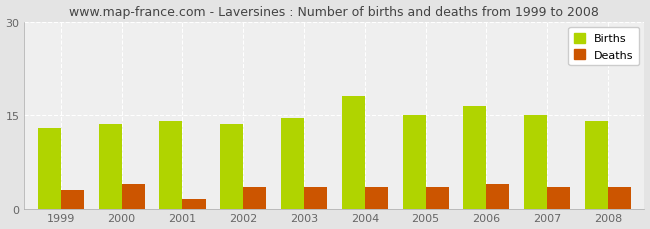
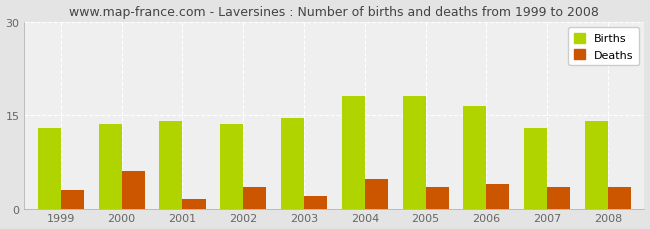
Deaths/2000: 4.0 -> 6.0
Deaths/2003: 3.5 -> 2.0
Deaths/2004: 3.5 -> 4.8
Births/2005: 15.0 -> 18.0
Births/2007: 15.0 -> 13.0
